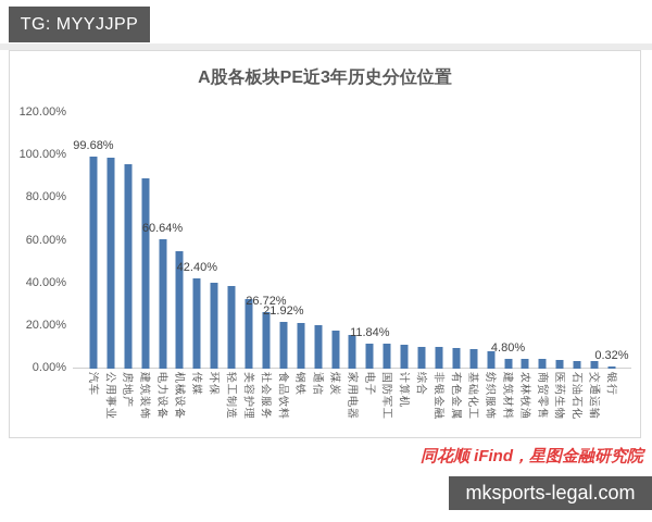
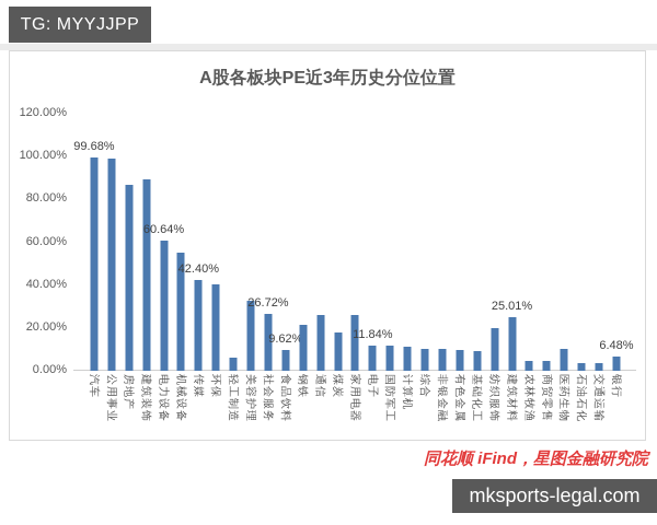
房地产: 96% -> 87%
轻工制造: 39% -> 6%
食品饮料: 21.92% -> 9.62%
通信: 20% -> 26%
家用电器: 16% -> 26%
纺织服饰: 8% -> 20%
建筑材料: 4.80% -> 25.01%
医药生物: 4% -> 10%
银行: 0.32% -> 6.48%
